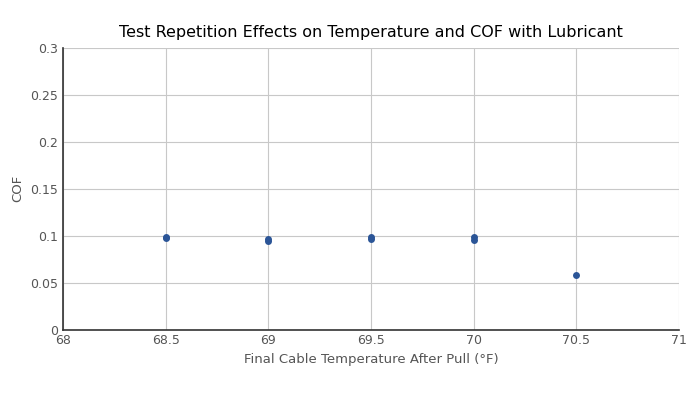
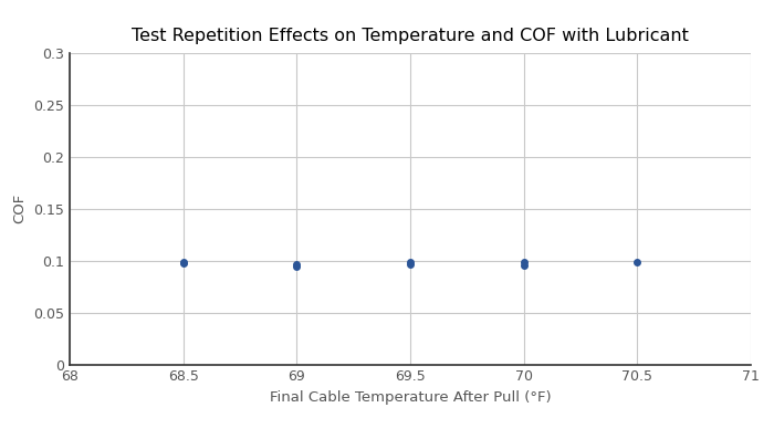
70.5: 0.058 -> 0.098
